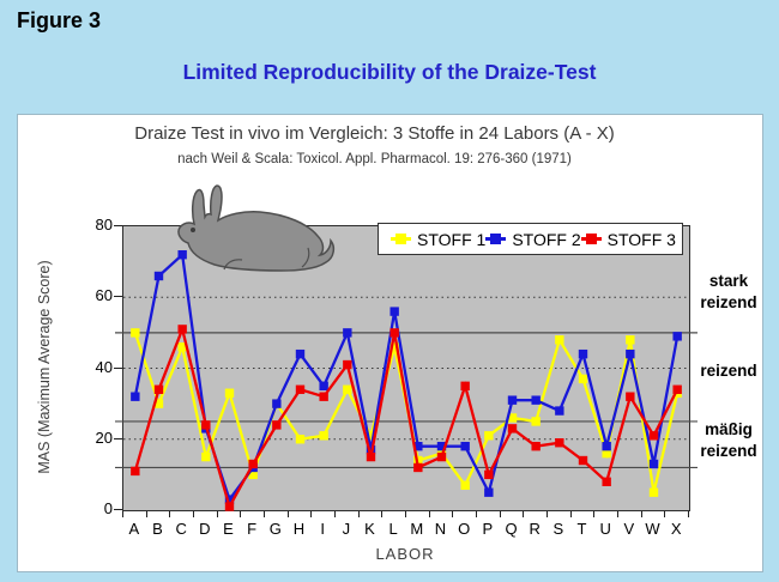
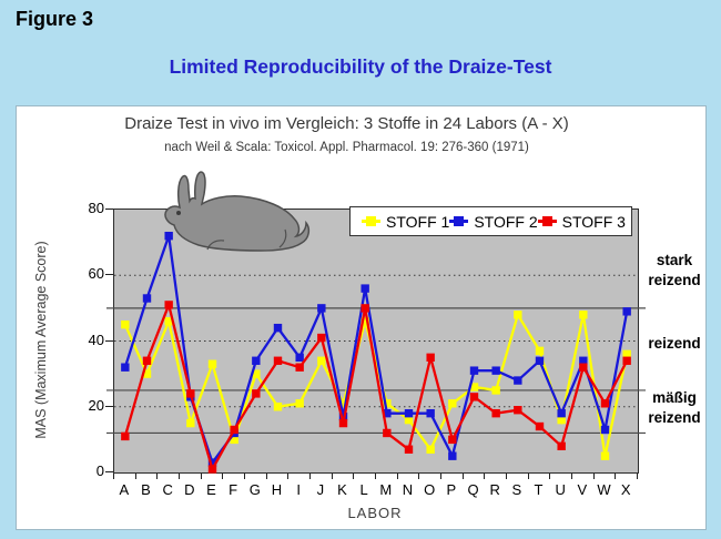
STOFF 1/A: 50 -> 45
STOFF 2/B: 66 -> 53
STOFF 2/G: 30 -> 34
STOFF 1/M: 14 -> 21
STOFF 3/N: 15 -> 7
STOFF 2/T: 44 -> 34
STOFF 2/V: 44 -> 34
STOFF 1/X: 33 -> 36
